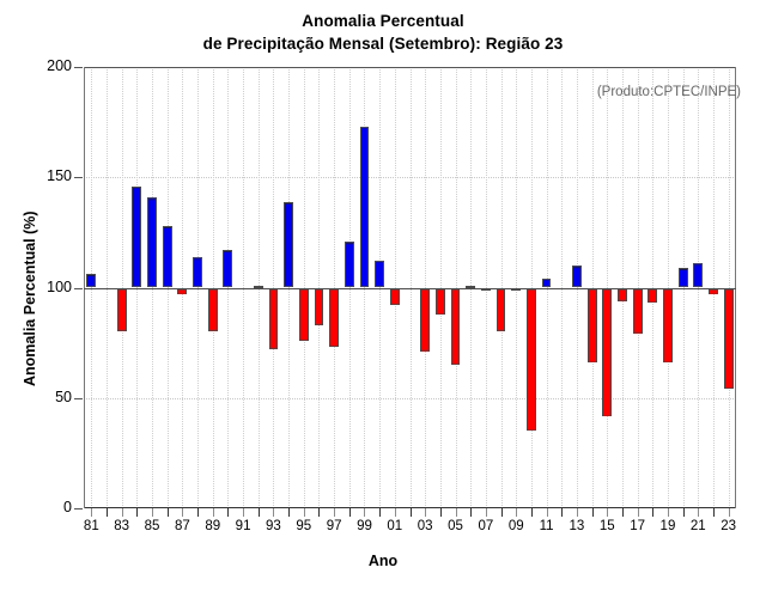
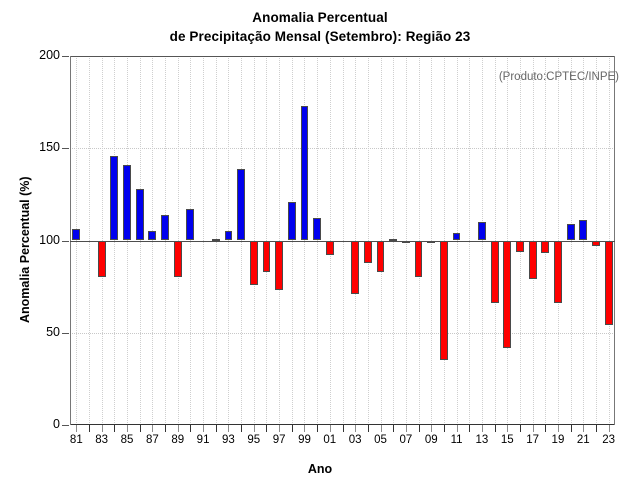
87: 97 -> 105
93: 72 -> 105
05: 65 -> 83
